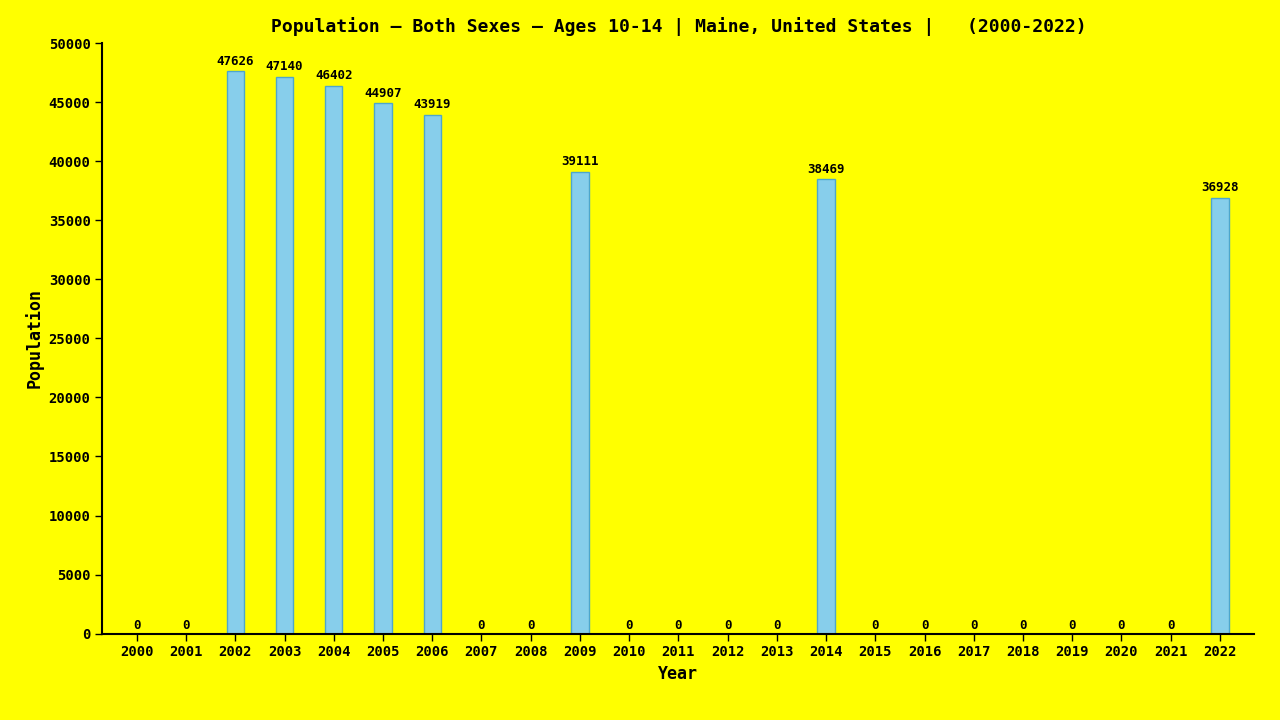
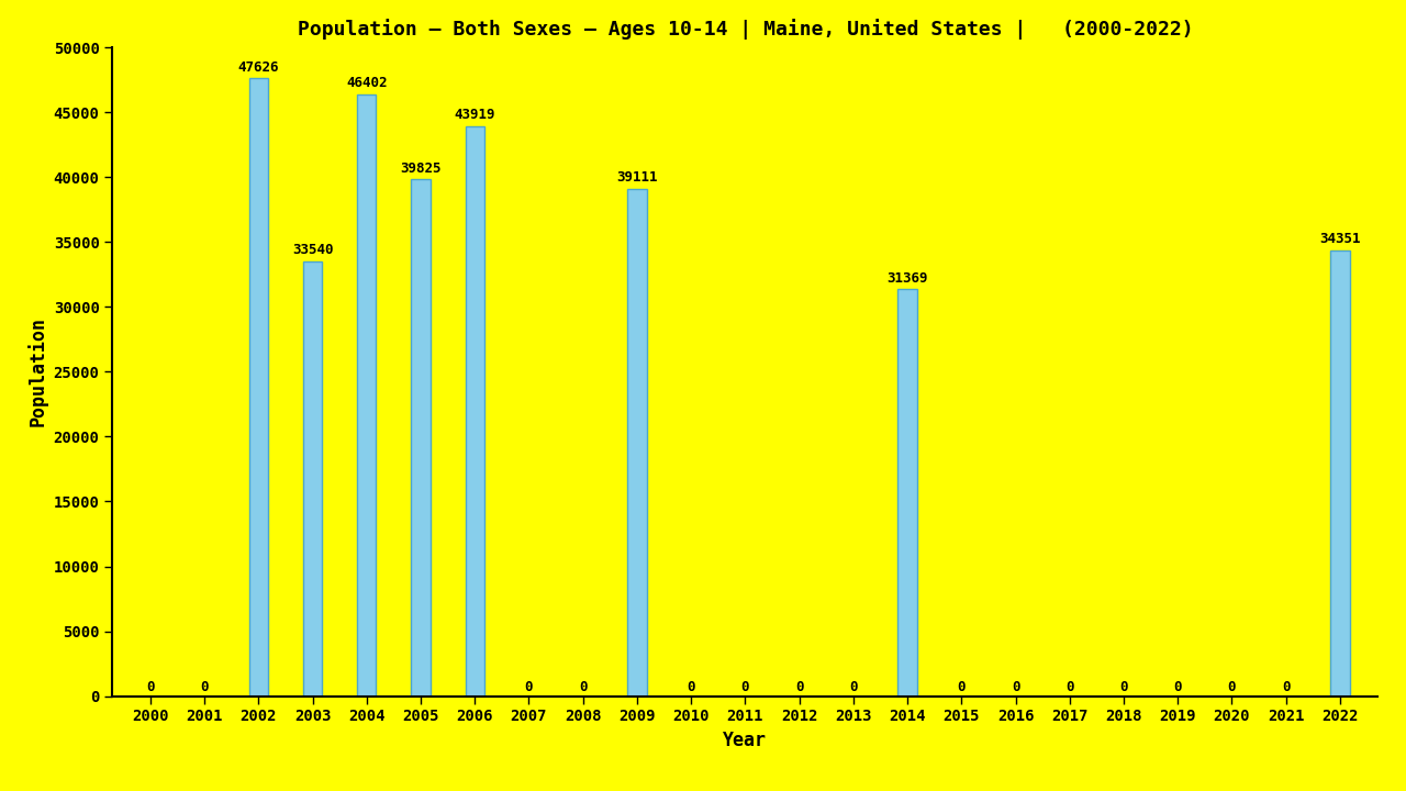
2003: 47140 -> 33540
2005: 44907 -> 39825
2014: 38469 -> 31369
2022: 36928 -> 34351
